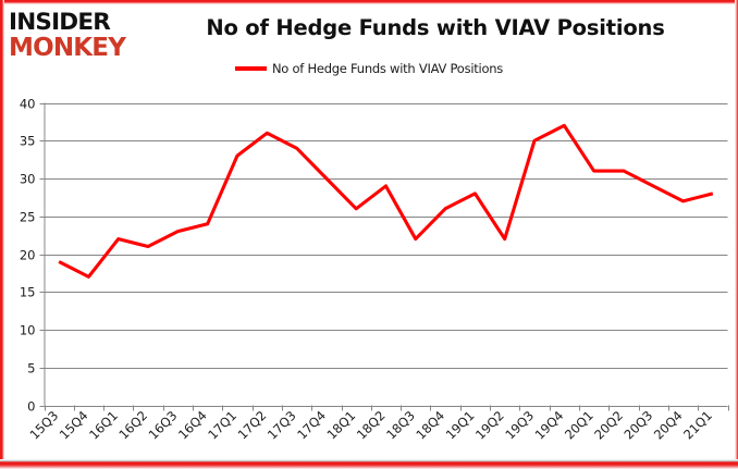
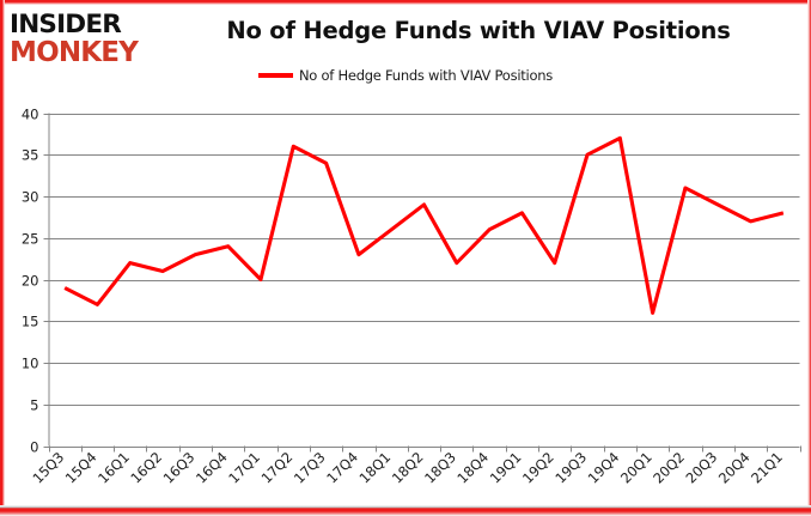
17Q1: 33 -> 20
17Q4: 30 -> 23
20Q1: 31 -> 16
